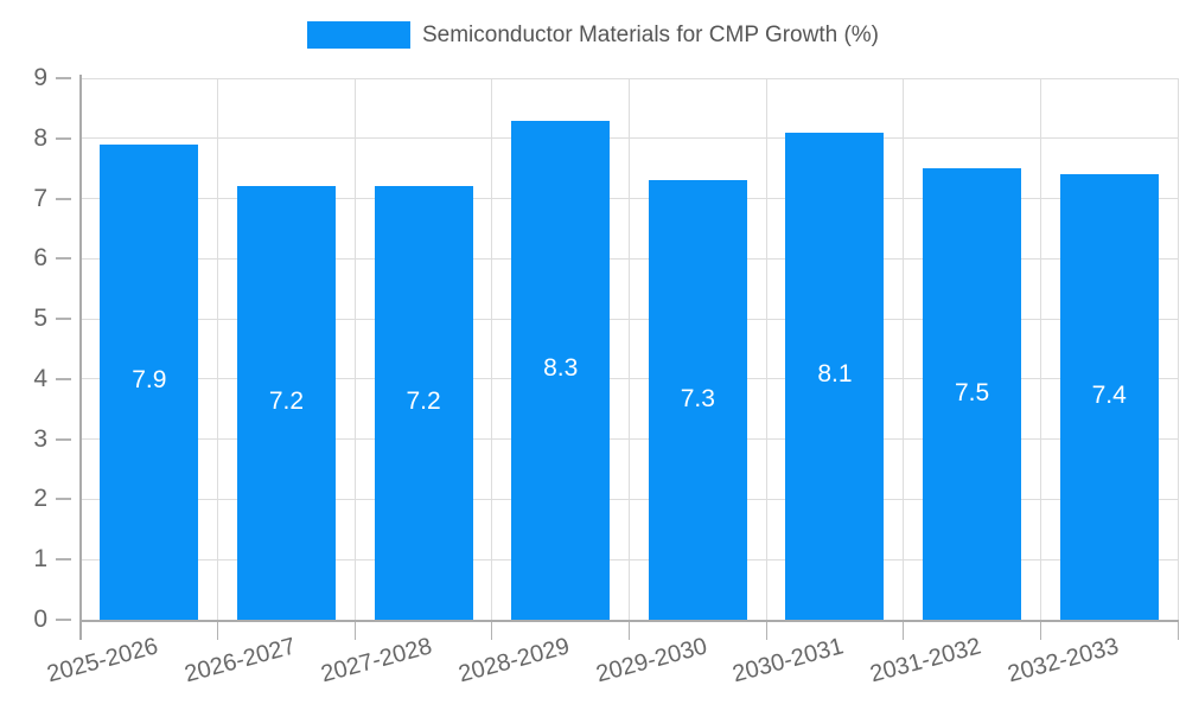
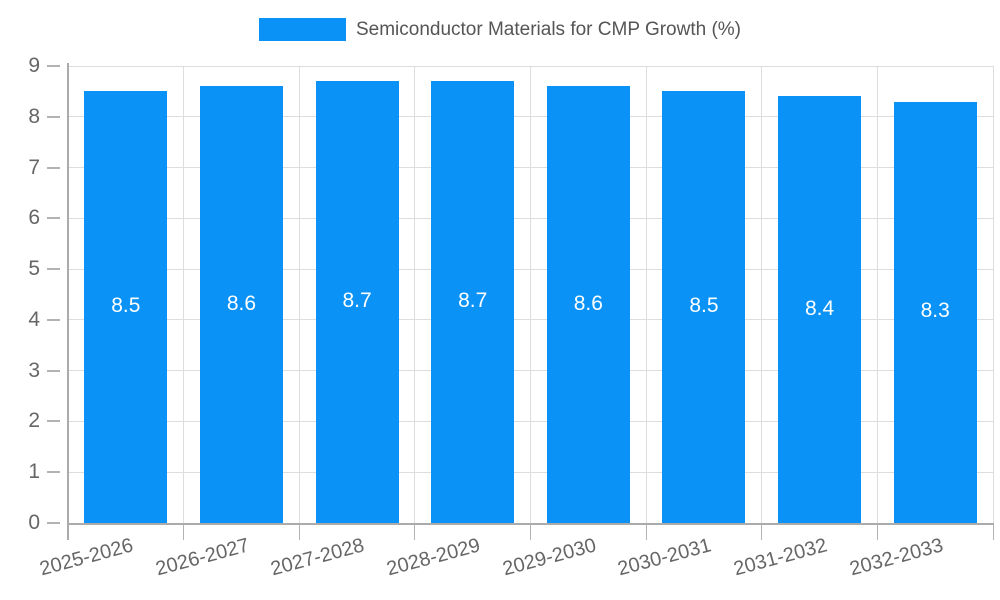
2025-2026: 7.9 -> 8.5
2026-2027: 7.2 -> 8.6
2027-2028: 7.2 -> 8.7
2028-2029: 8.3 -> 8.7
2029-2030: 7.3 -> 8.6
2030-2031: 8.1 -> 8.5
2031-2032: 7.5 -> 8.4
2032-2033: 7.4 -> 8.3
